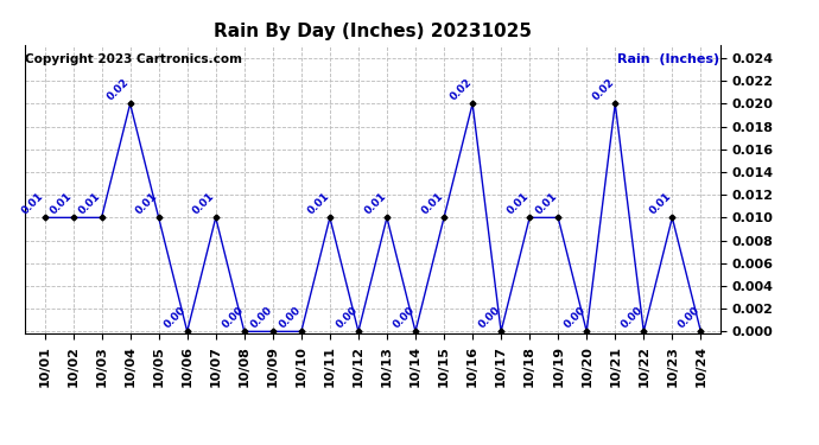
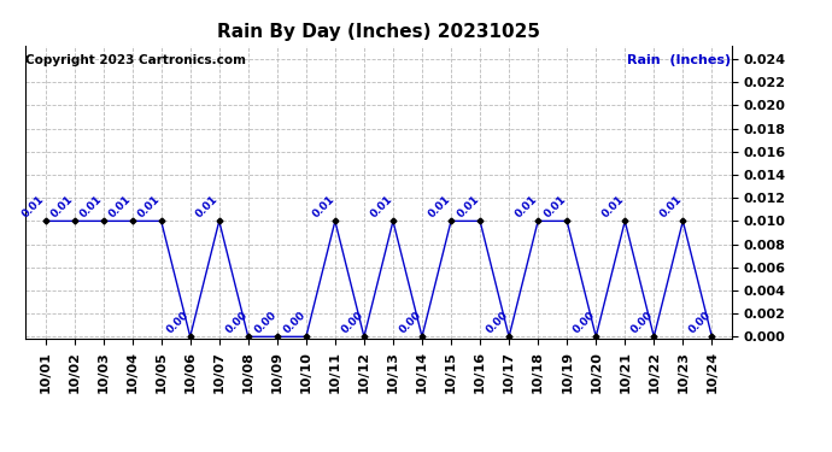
10/04: 0.02 -> 0.01
10/16: 0.02 -> 0.01
10/21: 0.02 -> 0.01
